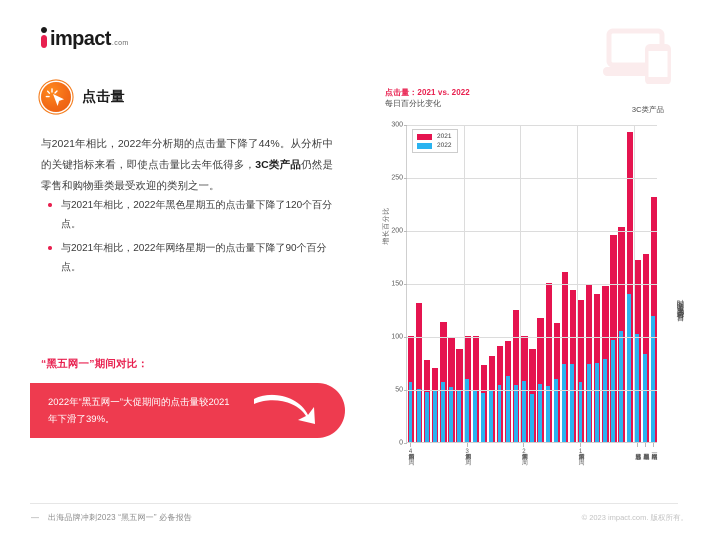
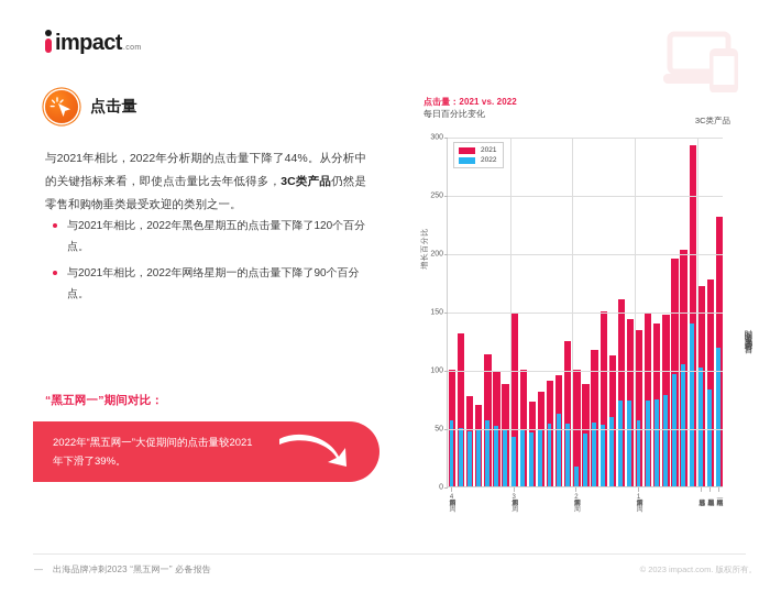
2021/周四前第3周: 100 -> 149
2022/周四前第3周: 59 -> 42
2022/周四前第2周: 58 -> 17
